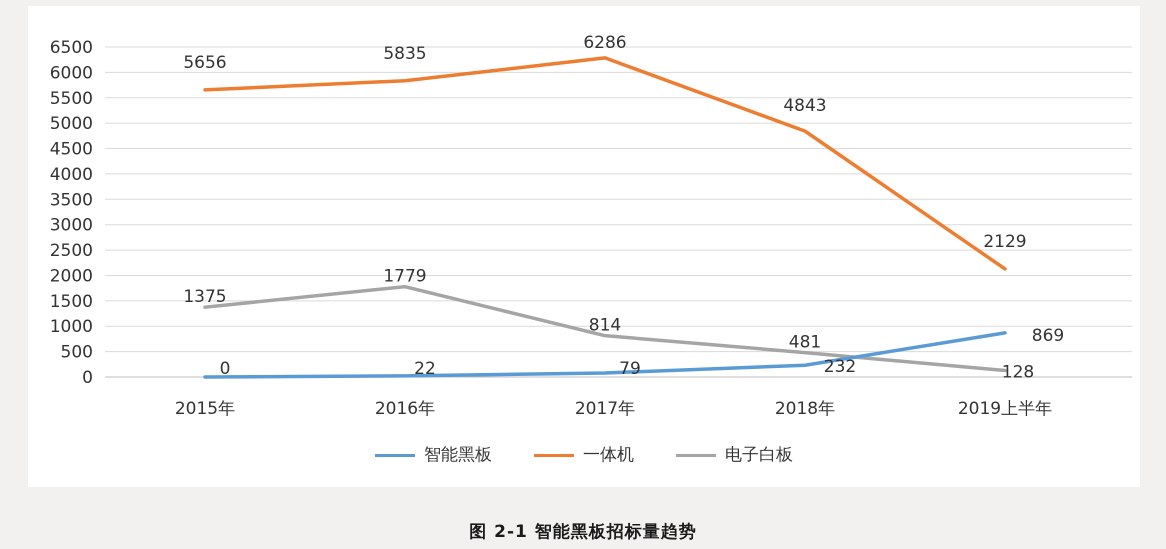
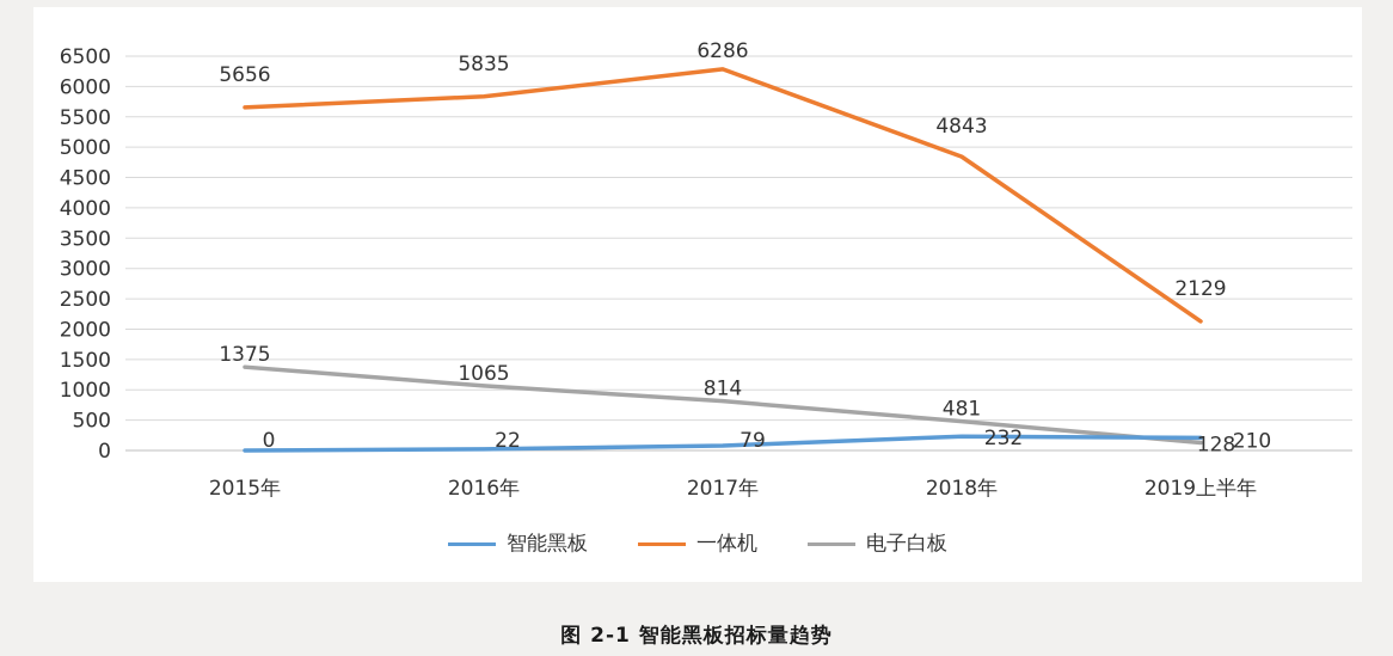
电子白板/2016年: 1779 -> 1065
智能黑板/2019上半年: 869 -> 210
